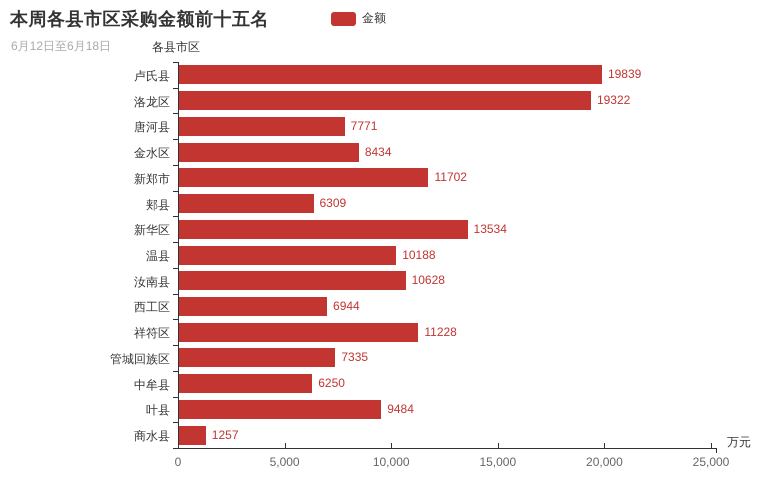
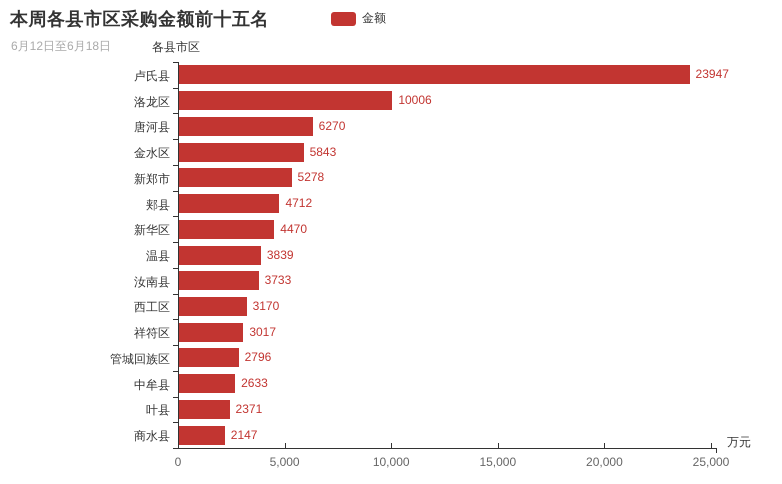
卢氏县: 19839 -> 23947
洛龙区: 19322 -> 10006
唐河县: 7771 -> 6270
金水区: 8434 -> 5843
新郑市: 11702 -> 5278
郏县: 6309 -> 4712
新华区: 13534 -> 4470
温县: 10188 -> 3839
汝南县: 10628 -> 3733
西工区: 6944 -> 3170
祥符区: 11228 -> 3017
管城回族区: 7335 -> 2796
中牟县: 6250 -> 2633
叶县: 9484 -> 2371
商水县: 1257 -> 2147
